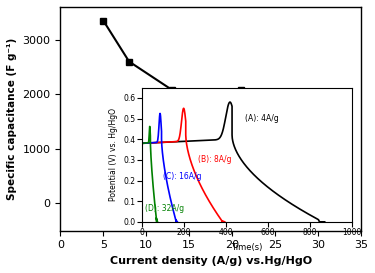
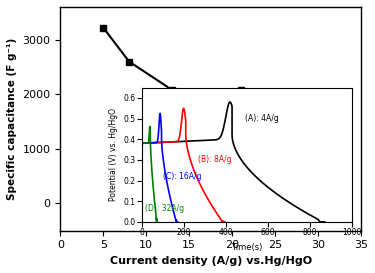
5: 3350 -> 3220
